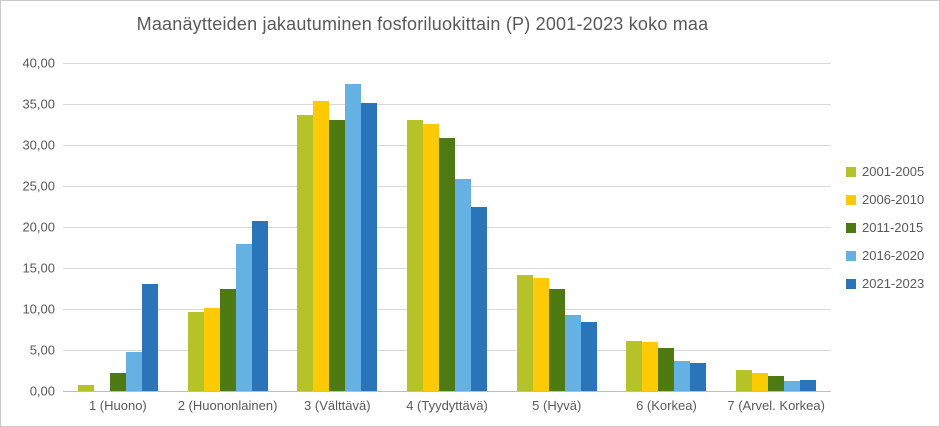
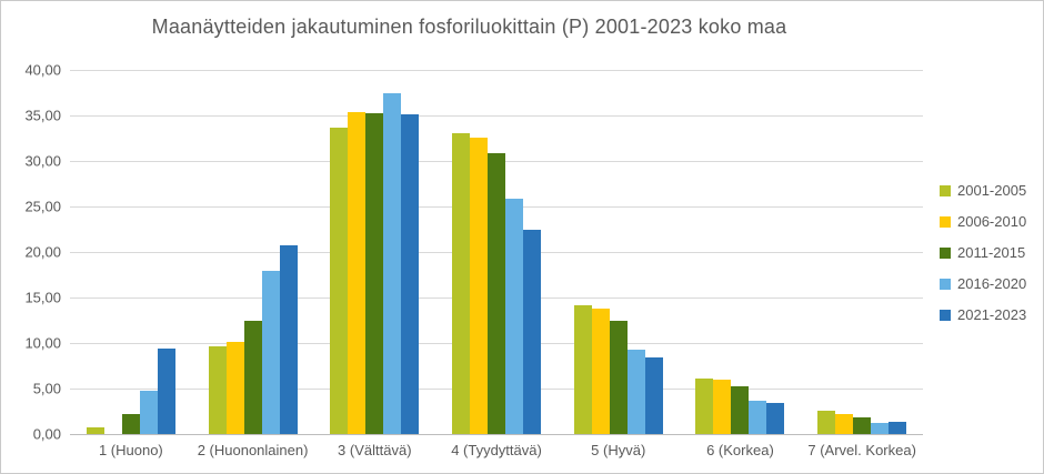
2021-2023/1 (Huono): 13 -> 9
2011-2015/3 (Välttävä): 33 -> 35
